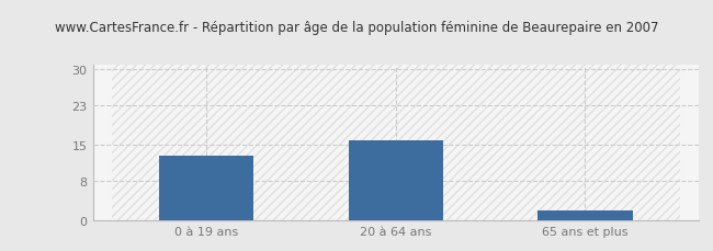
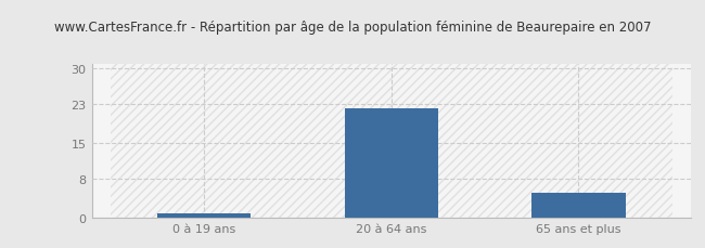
0 à 19 ans: 13 -> 1
20 à 64 ans: 16 -> 22
65 ans et plus: 2 -> 5
